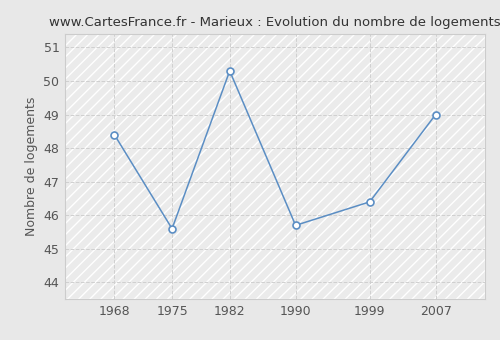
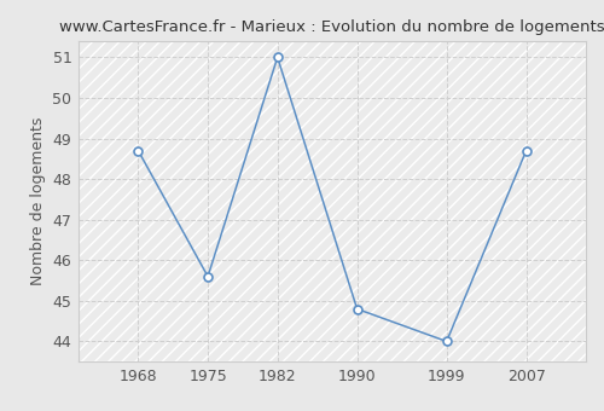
1968: 48.4 -> 48.7
1982: 50.3 -> 51.0
1990: 45.7 -> 44.8
1999: 46.4 -> 44.0
2007: 49.0 -> 48.7
